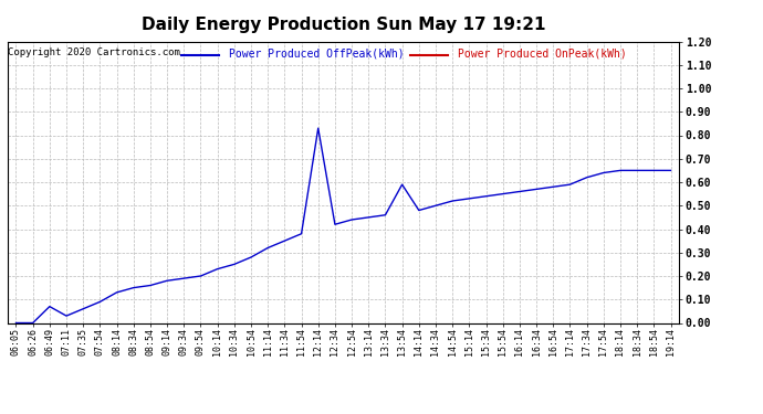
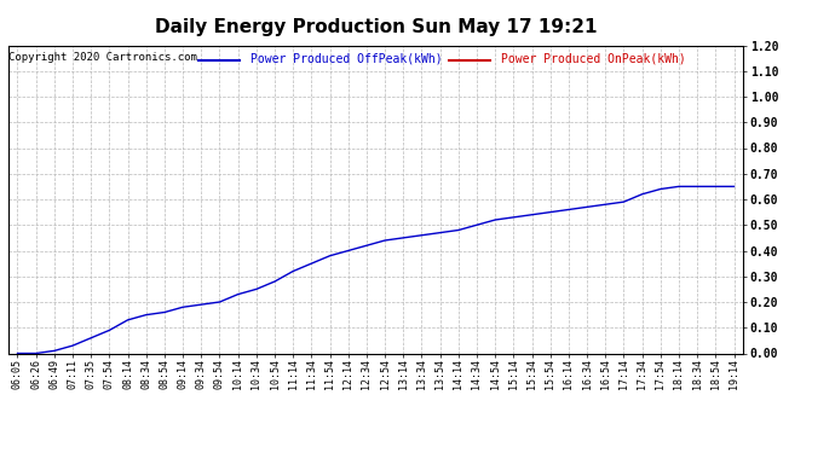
06:49: 0.07 -> 0.01
12:14: 0.83 -> 0.40
13:54: 0.59 -> 0.47
